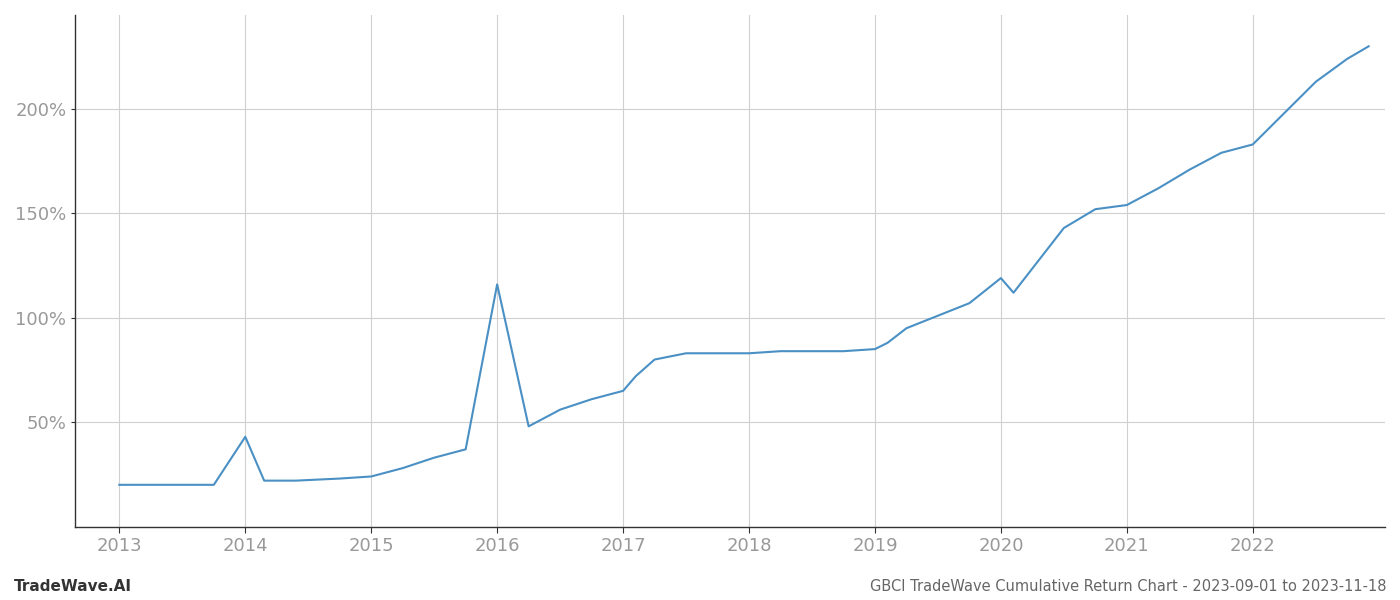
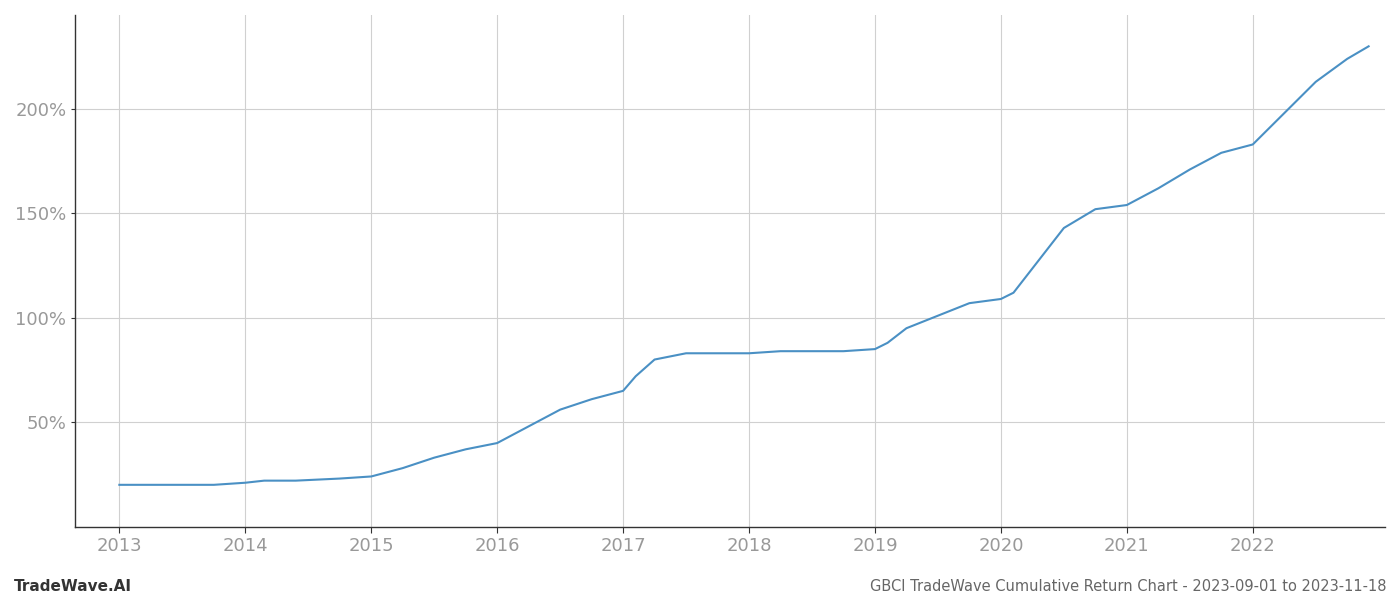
2014: 43% -> 21%
2016: 116% -> 40%
2020: 119% -> 109%
